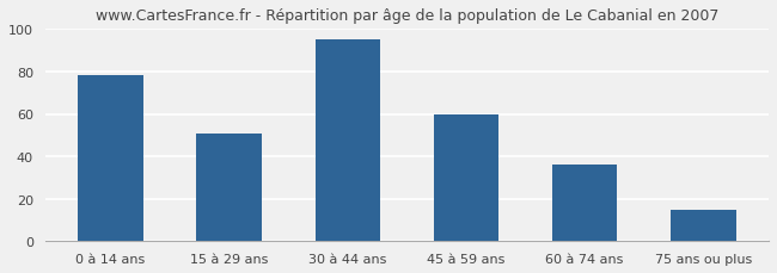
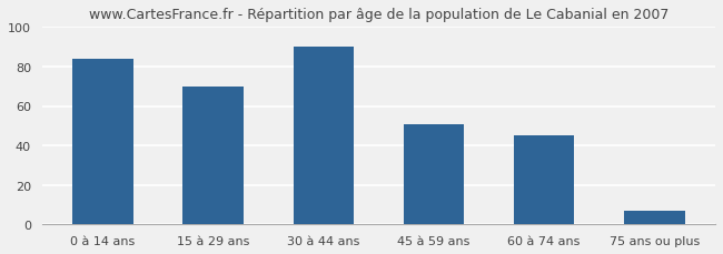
0 à 14 ans: 78 -> 84
15 à 29 ans: 51 -> 70
30 à 44 ans: 95 -> 90
45 à 59 ans: 60 -> 51
60 à 74 ans: 36 -> 45
75 ans ou plus: 15 -> 7
